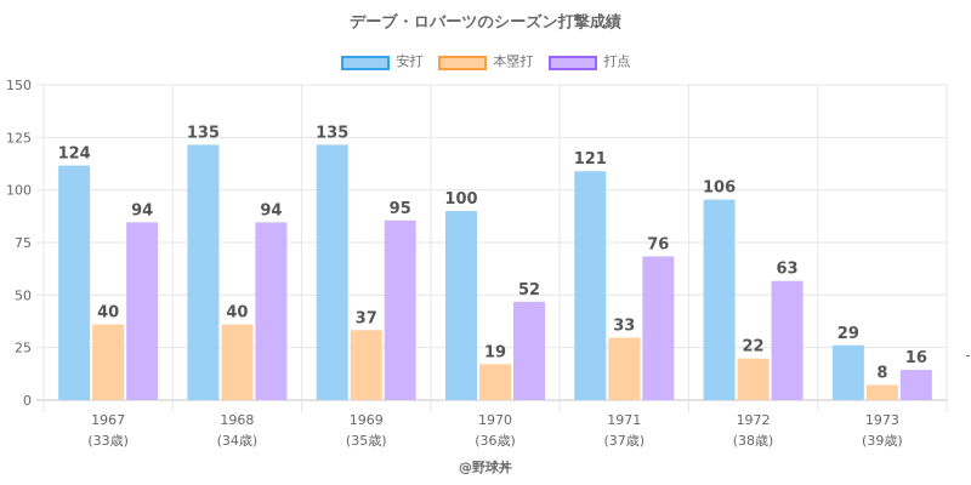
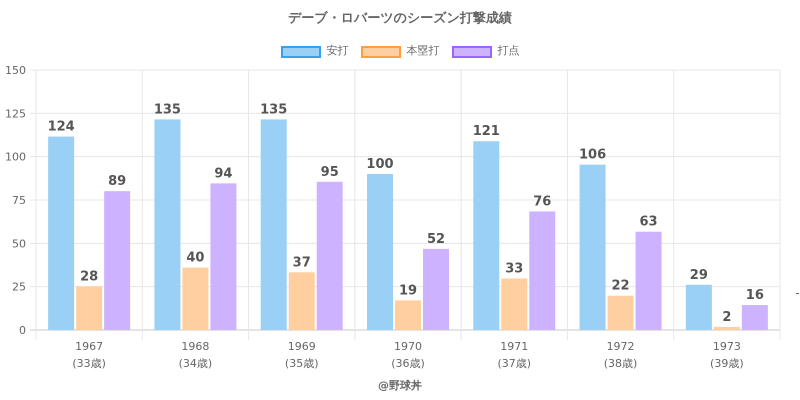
本塁打/1967: 40 -> 28
打点/1967: 94 -> 89
本塁打/1973: 8 -> 2
